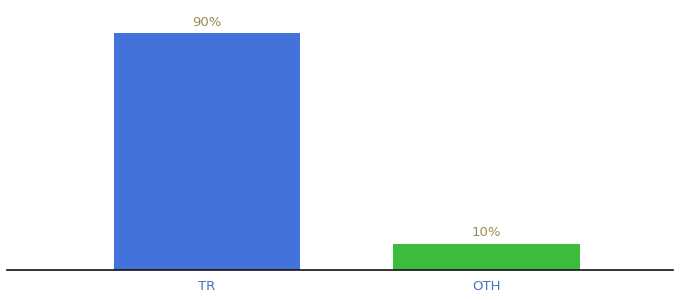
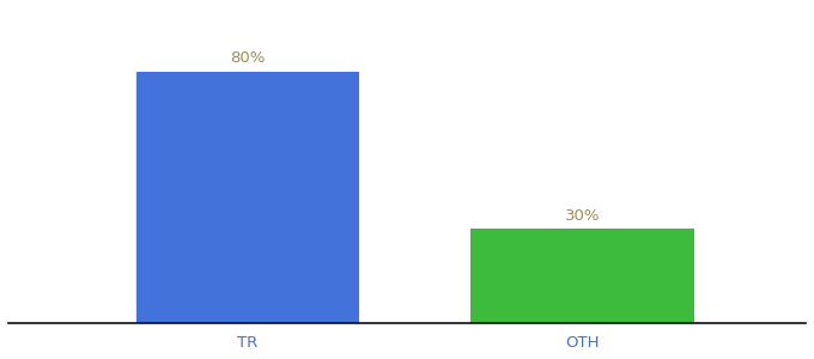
TR: 90% -> 80%
OTH: 10% -> 30%
